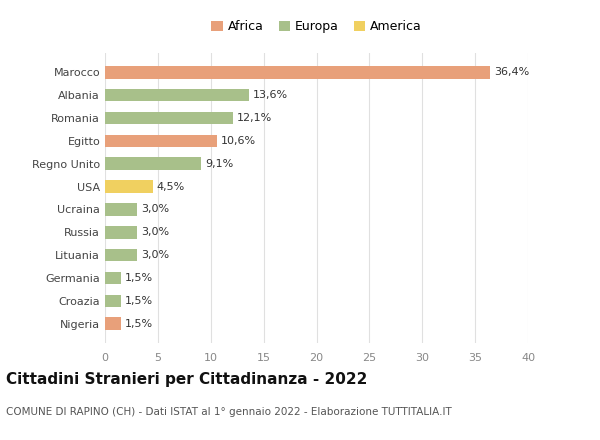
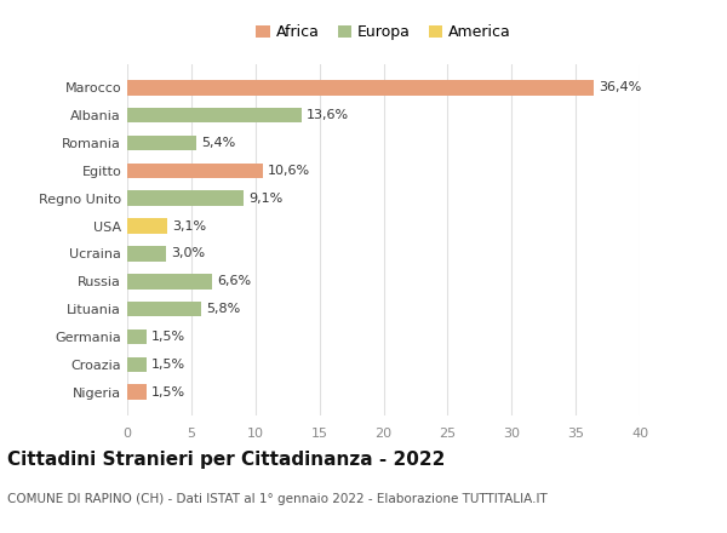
Romania: 12,1% -> 5,4%
USA: 4,5% -> 3,1%
Russia: 3,0% -> 6,6%
Lituania: 3,0% -> 5,8%
